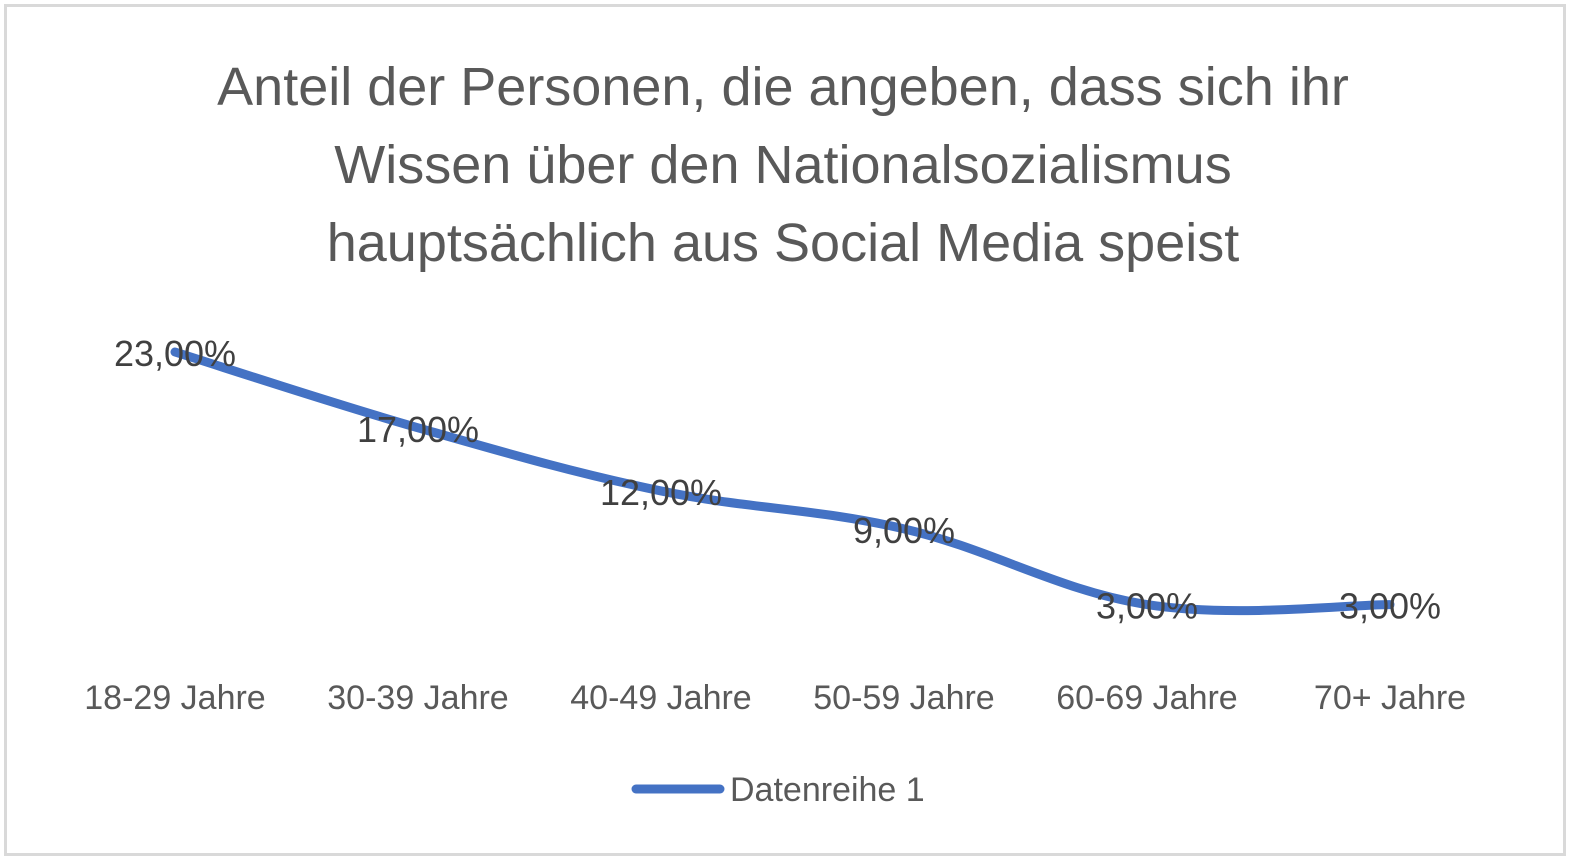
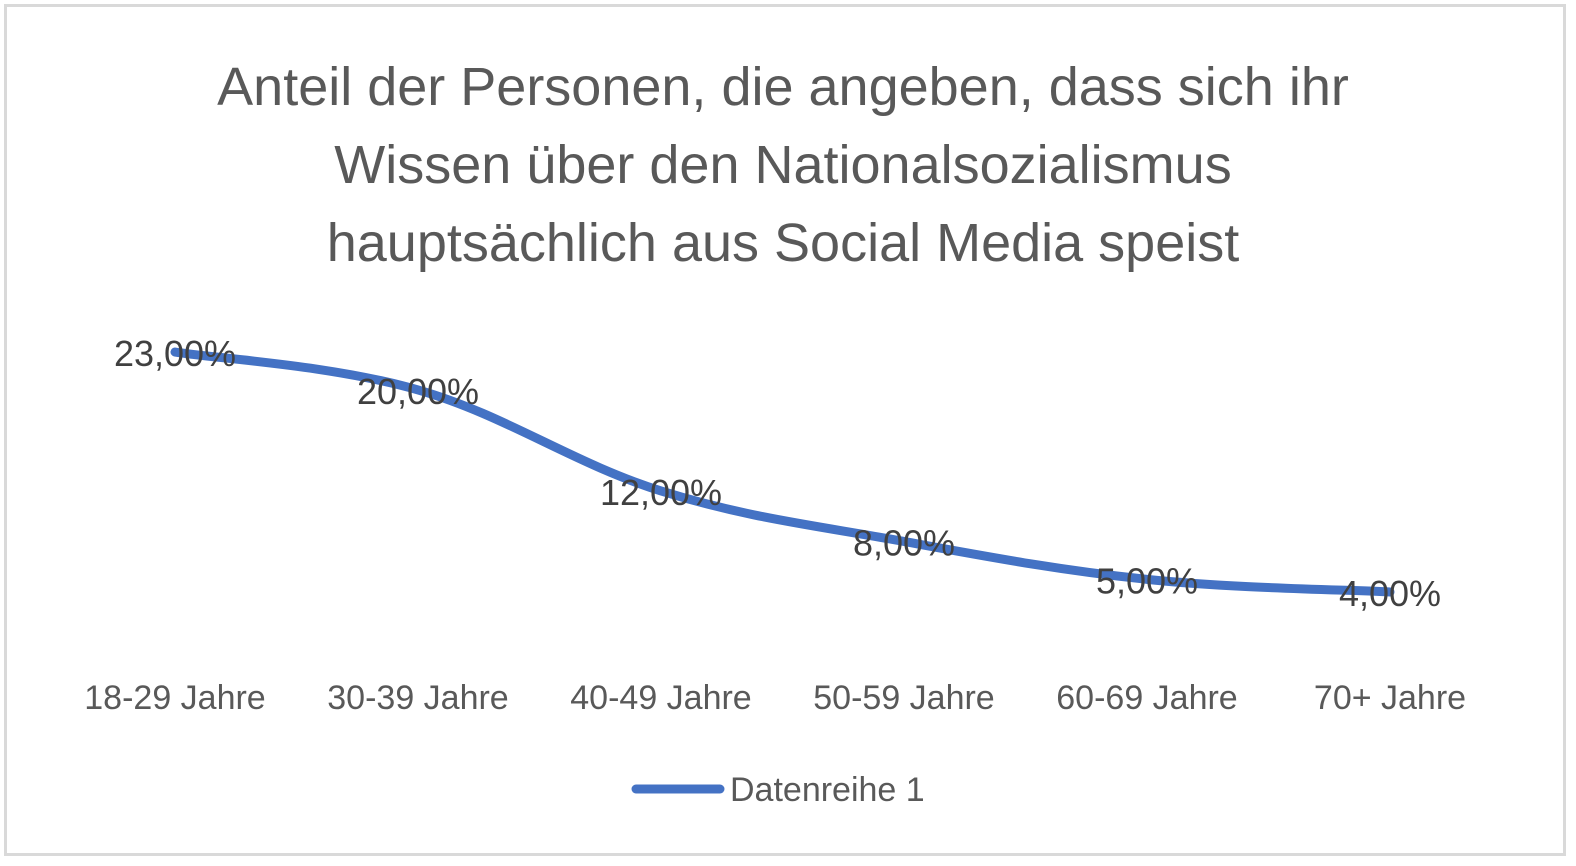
30-39 Jahre: 17,00% -> 20,00%
50-59 Jahre: 9,00% -> 8,00%
60-69 Jahre: 3,00% -> 5,00%
70+ Jahre: 3,00% -> 4,00%
